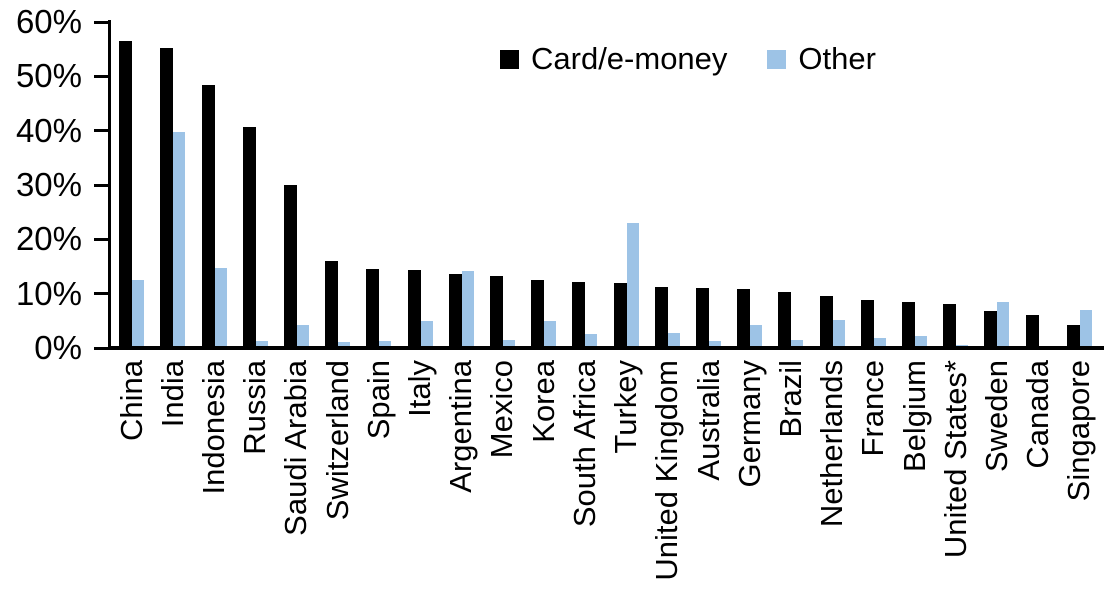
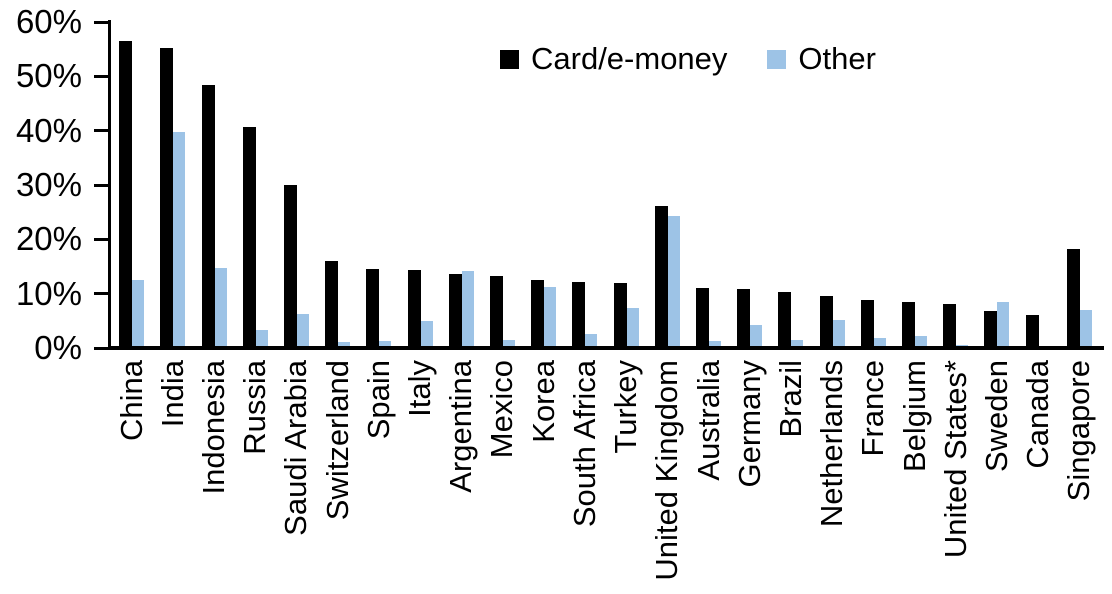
Other/Russia: 1% -> 3%
Other/Saudi Arabia: 4% -> 6%
Other/Korea: 5% -> 11%
Other/Turkey: 23% -> 7%
Card/e-money/United Kingdom: 11% -> 26%
Other/United Kingdom: 2% -> 24%
Card/e-money/Singapore: 4% -> 18%
